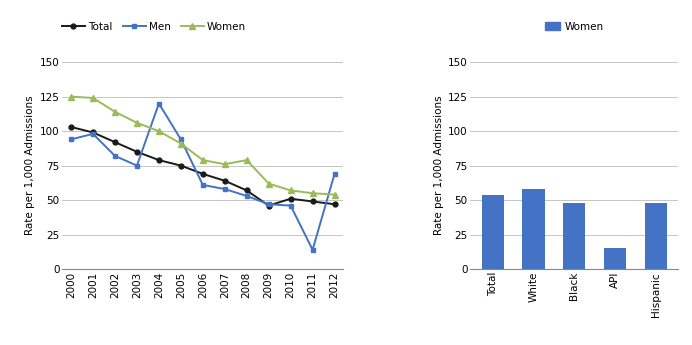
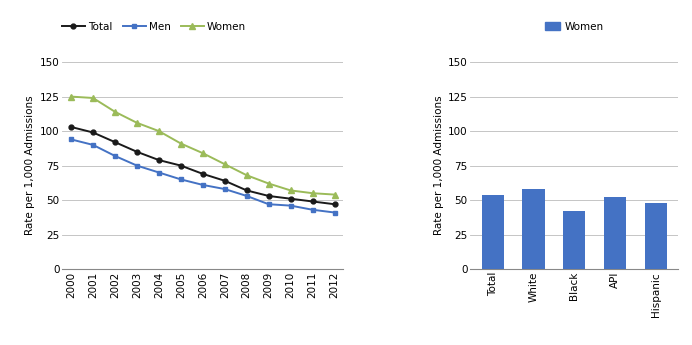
Men/2001: 98 -> 90
Men/2004: 120 -> 70
Men/2005: 94 -> 65
Women/2006: 79 -> 84
Women/2008: 79 -> 68
Total/2009: 46 -> 53
Men/2011: 14 -> 43
Men/2012: 69 -> 41
Black: 48 -> 42
API: 15 -> 52
